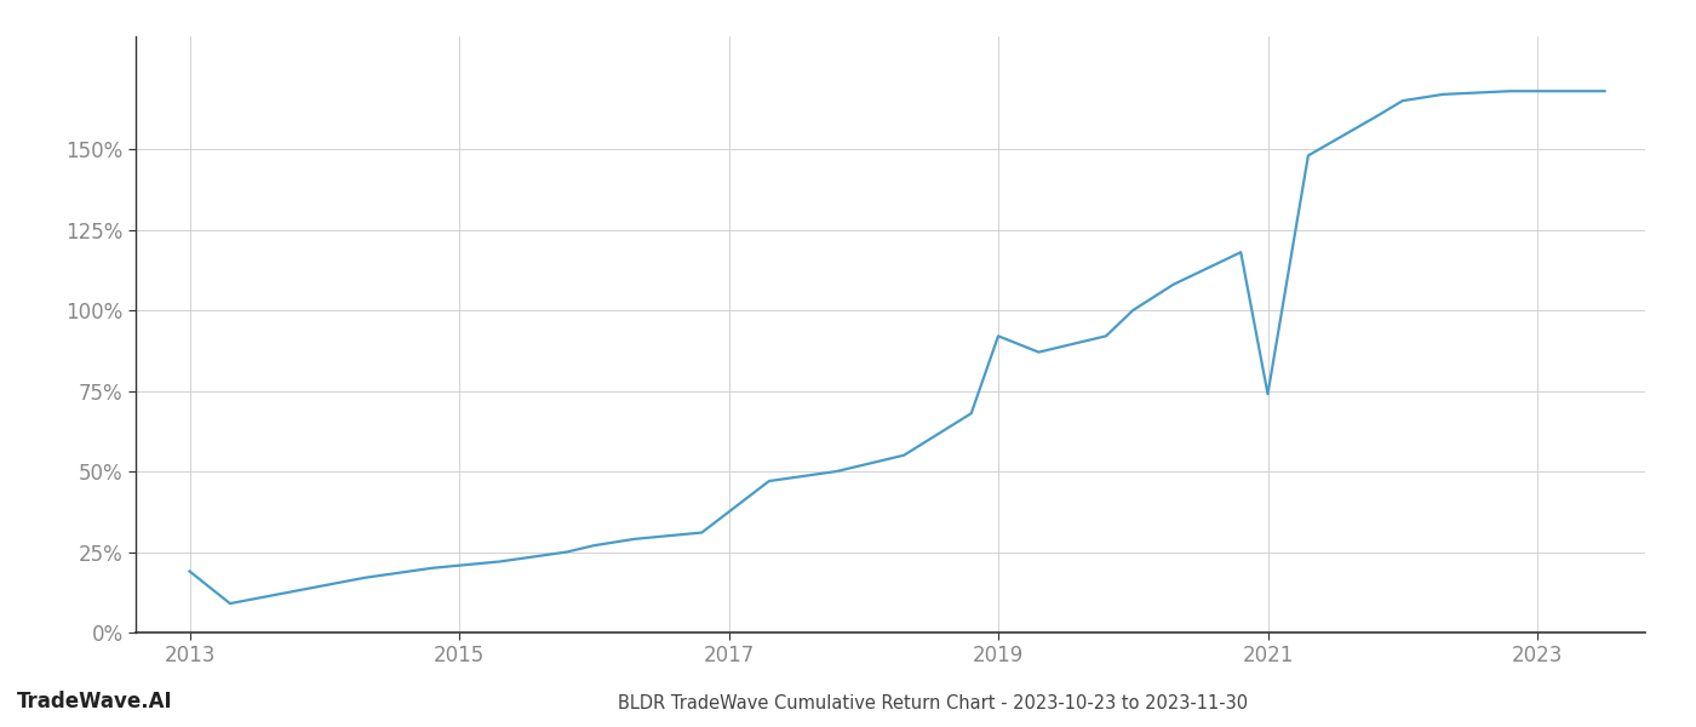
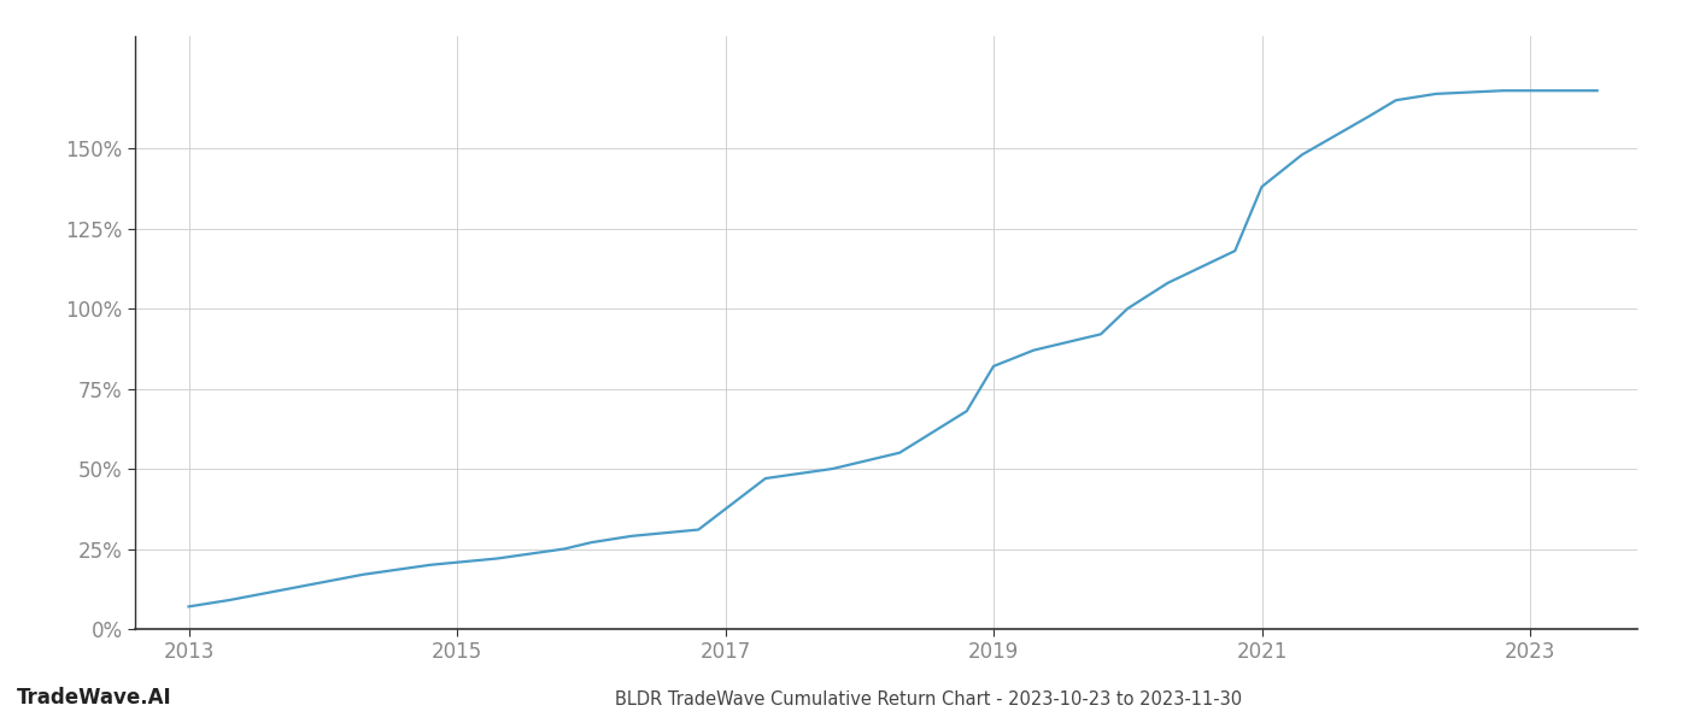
2013: 19% -> 7%
2019: 92% -> 82%
2021: 74% -> 138%
